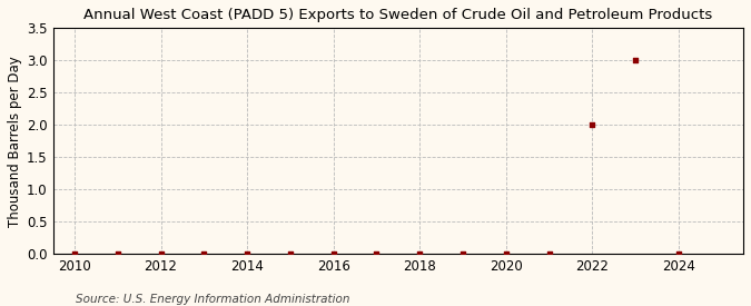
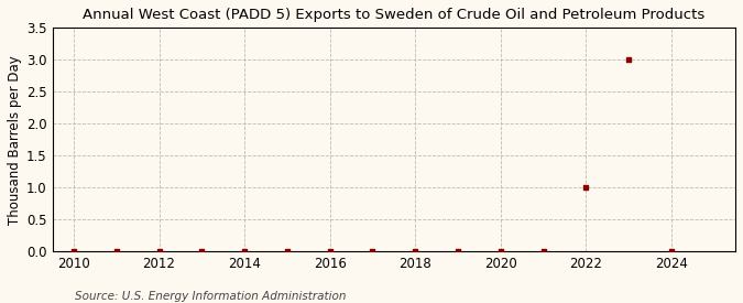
2022: 2 -> 1
